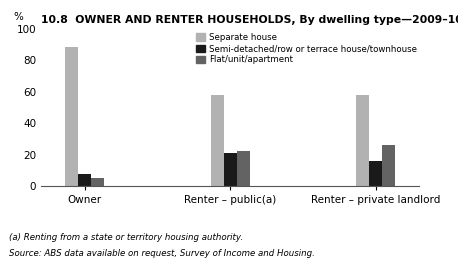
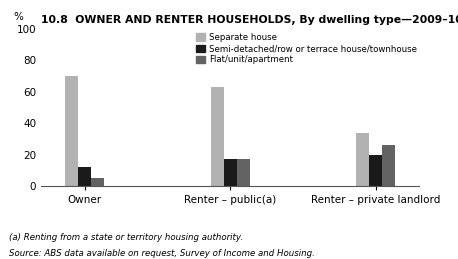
Separate house/Owner: 88 -> 70
Semi-detached/row or terrace house/townhouse/Owner: 8 -> 12
Separate house/Renter – public(a): 58 -> 63
Semi-detached/row or terrace house/townhouse/Renter – public(a): 21 -> 17
Flat/unit/apartment/Renter – public(a): 22 -> 17
Separate house/Renter – private landlord: 58 -> 34
Semi-detached/row or terrace house/townhouse/Renter – private landlord: 16 -> 20
